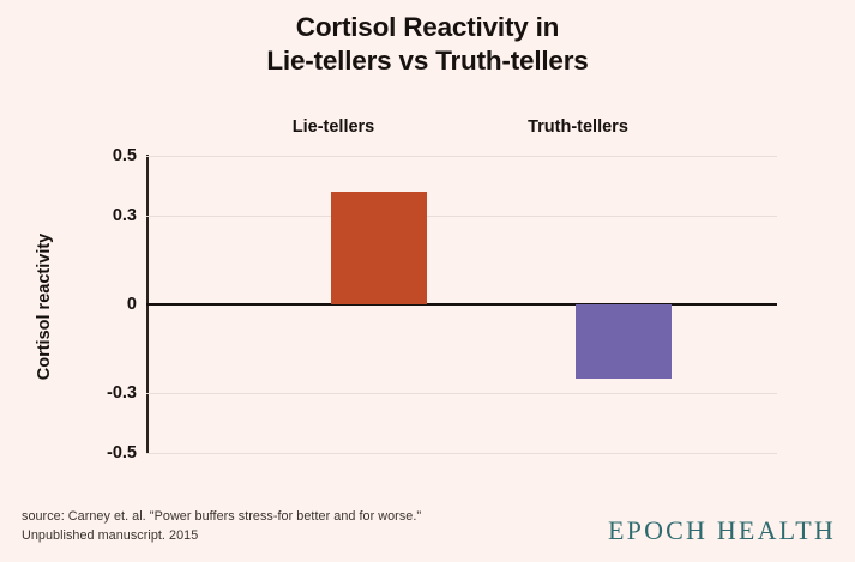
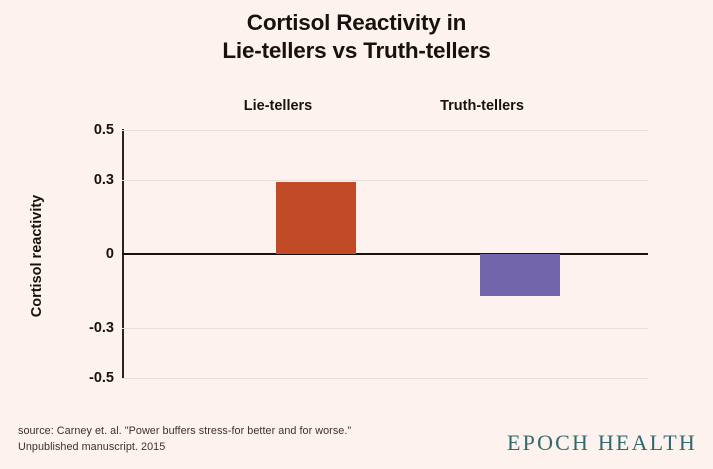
Lie-tellers: 0.38 -> 0.29
Truth-tellers: -0.25 -> -0.17
